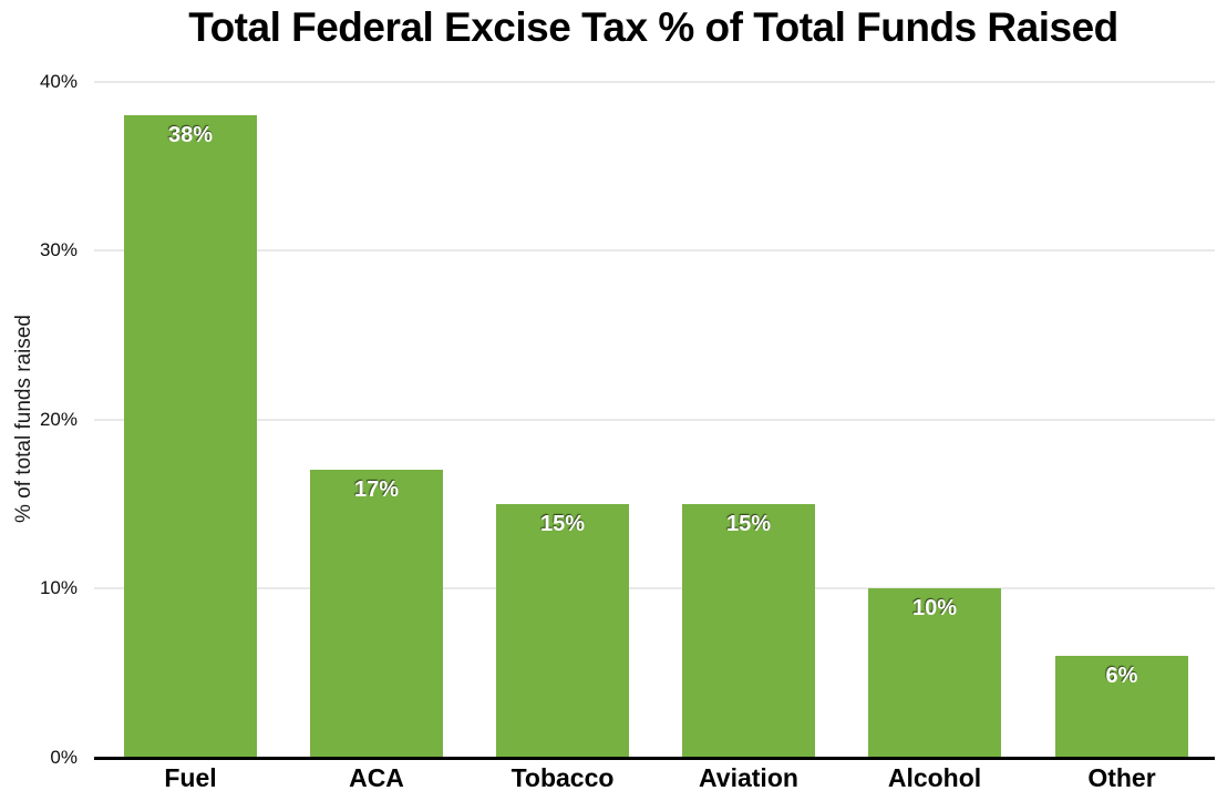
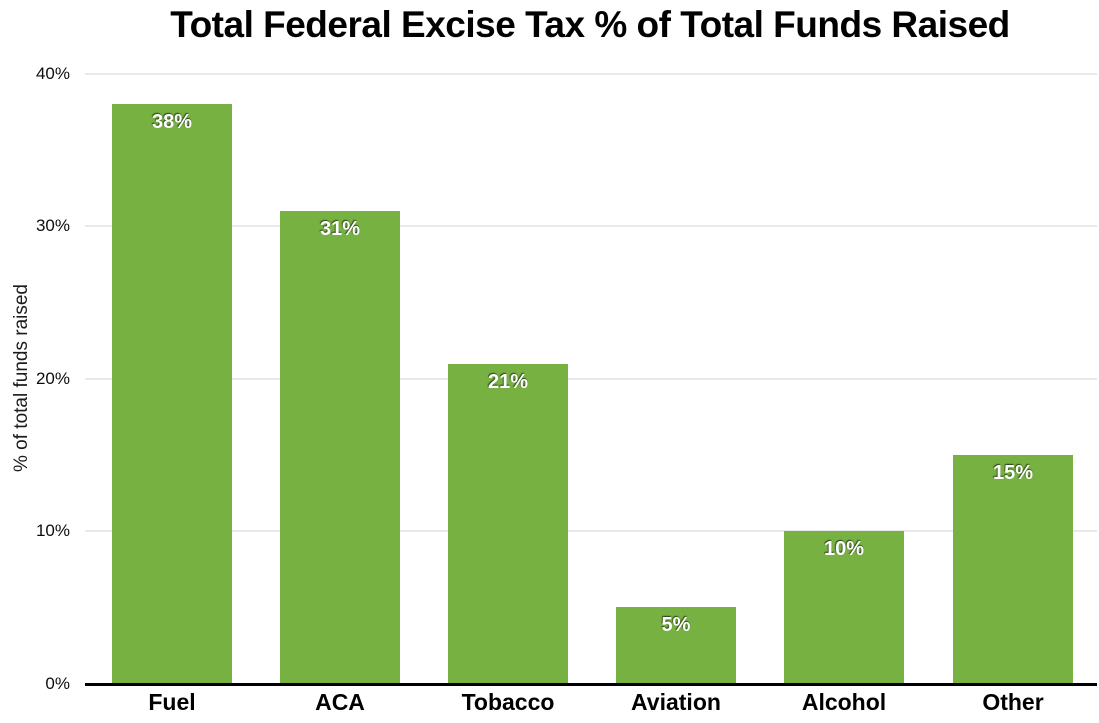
ACA: 17% -> 31%
Tobacco: 15% -> 21%
Aviation: 15% -> 5%
Other: 6% -> 15%
